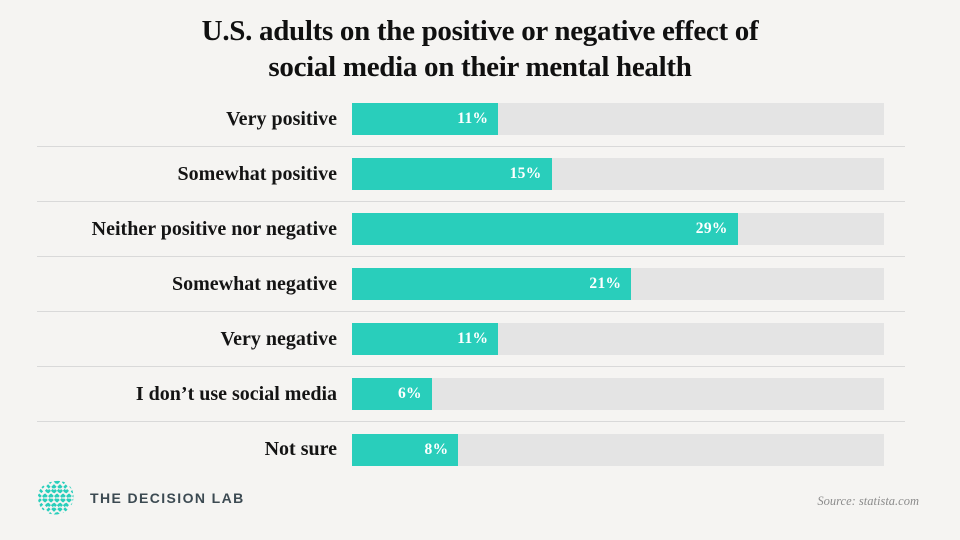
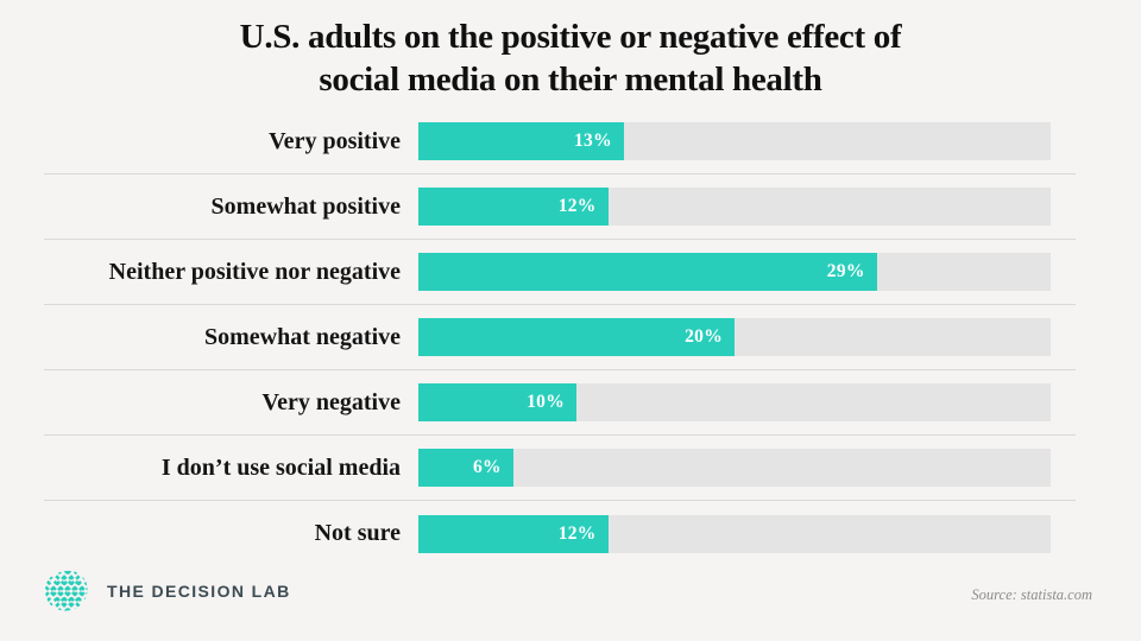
Very positive: 11% -> 13%
Somewhat positive: 15% -> 12%
Somewhat negative: 21% -> 20%
Very negative: 11% -> 10%
Not sure: 8% -> 12%
